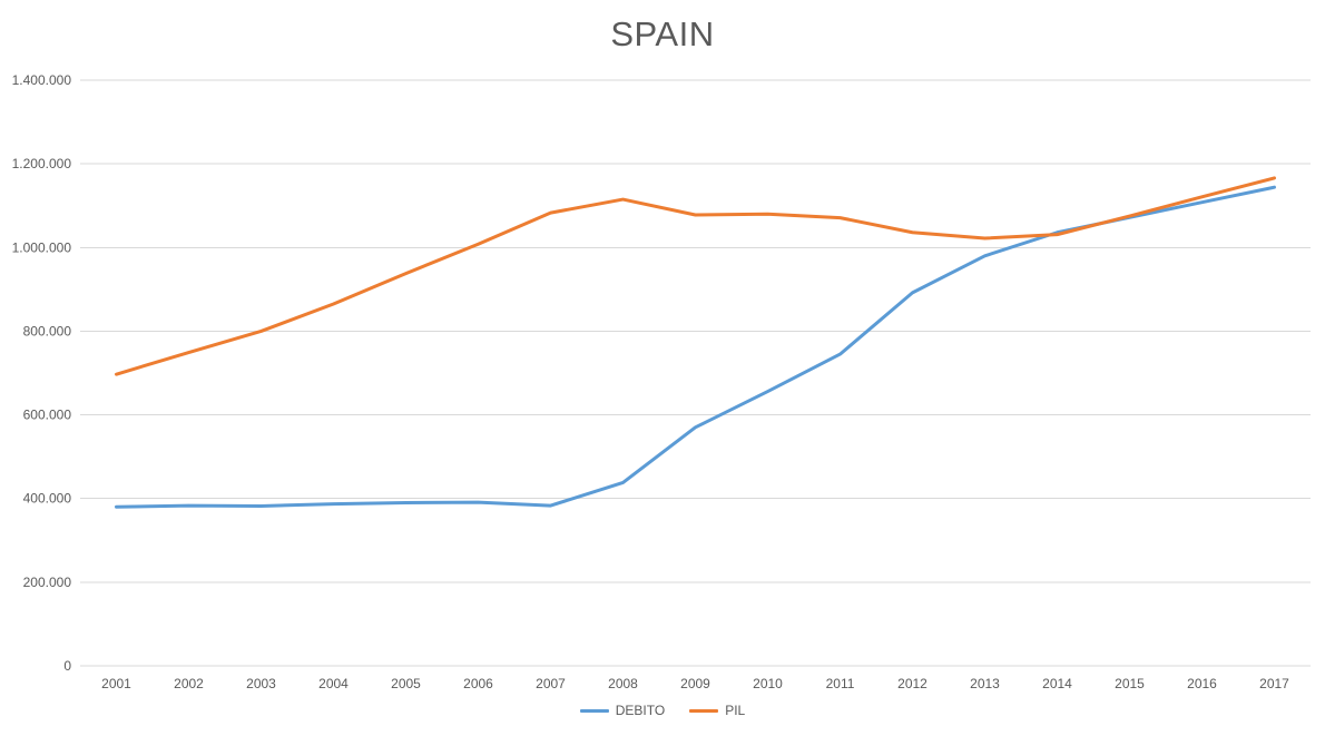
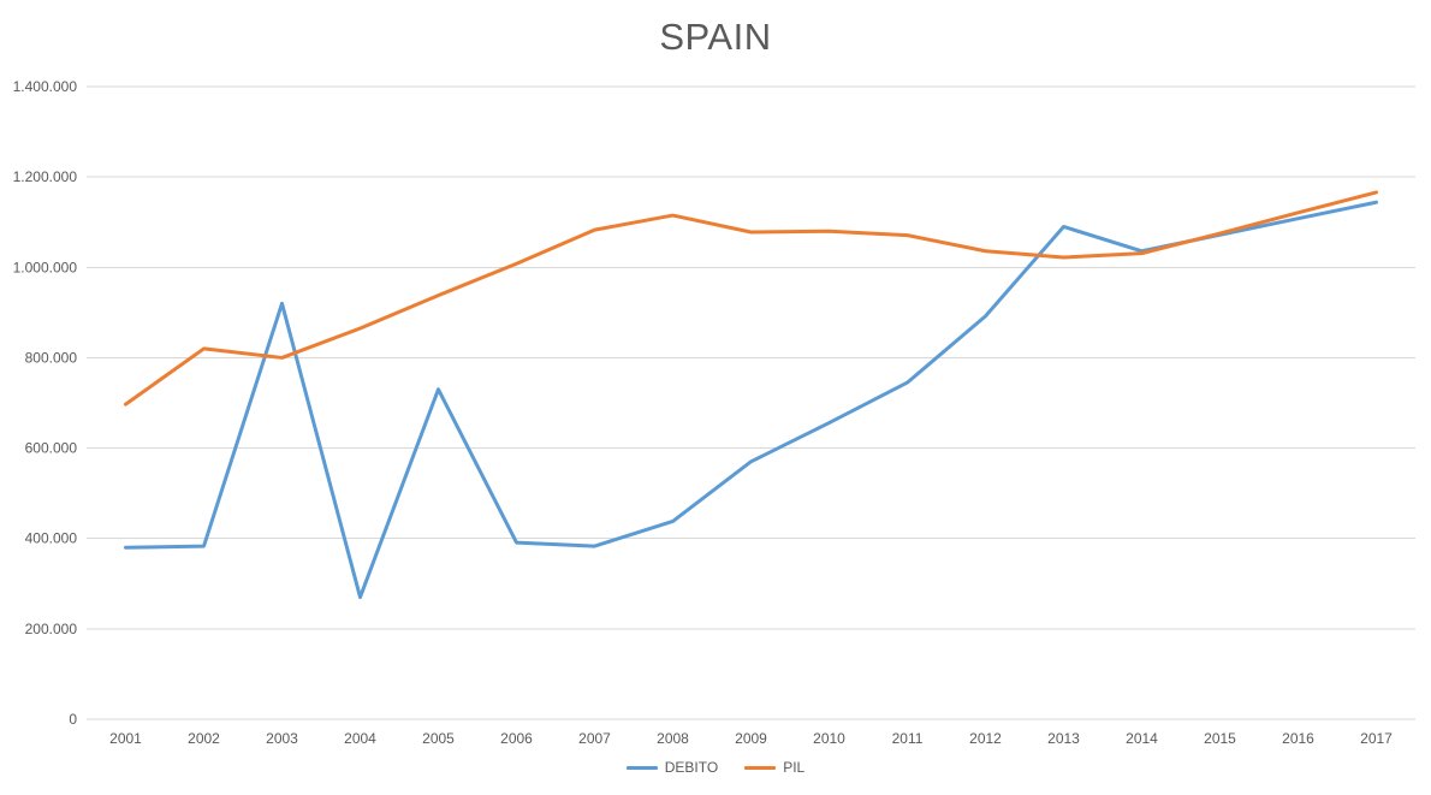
PIL/2002: 750000 -> 820000
DEBITO/2003: 380000 -> 920000
DEBITO/2004: 390000 -> 270000
DEBITO/2005: 390000 -> 730000
DEBITO/2013: 980000 -> 1090000
